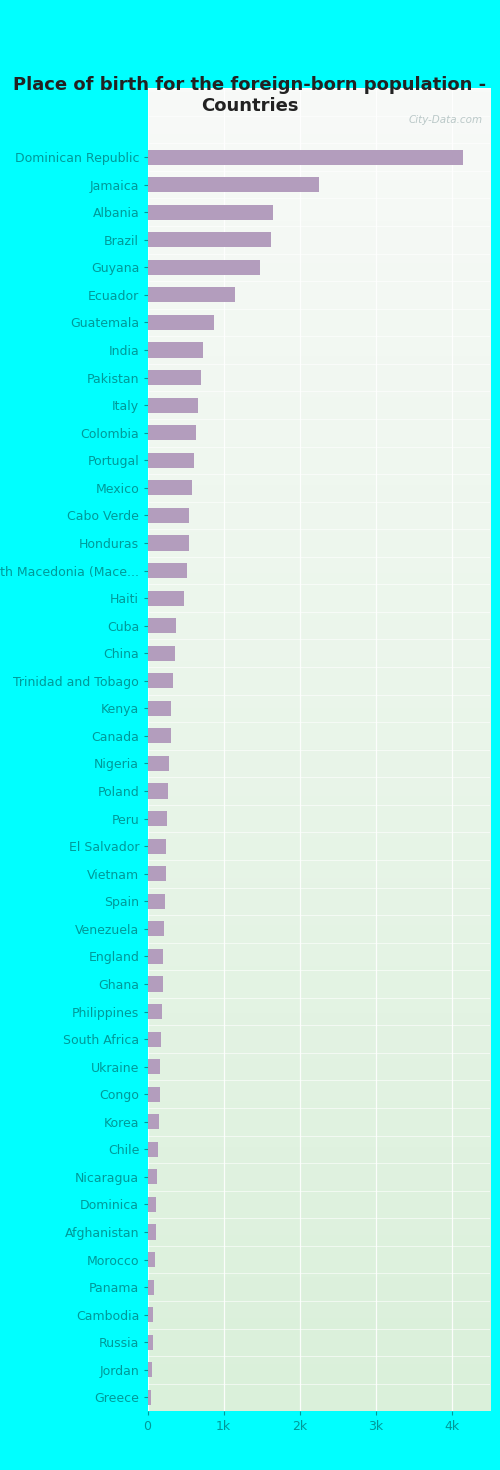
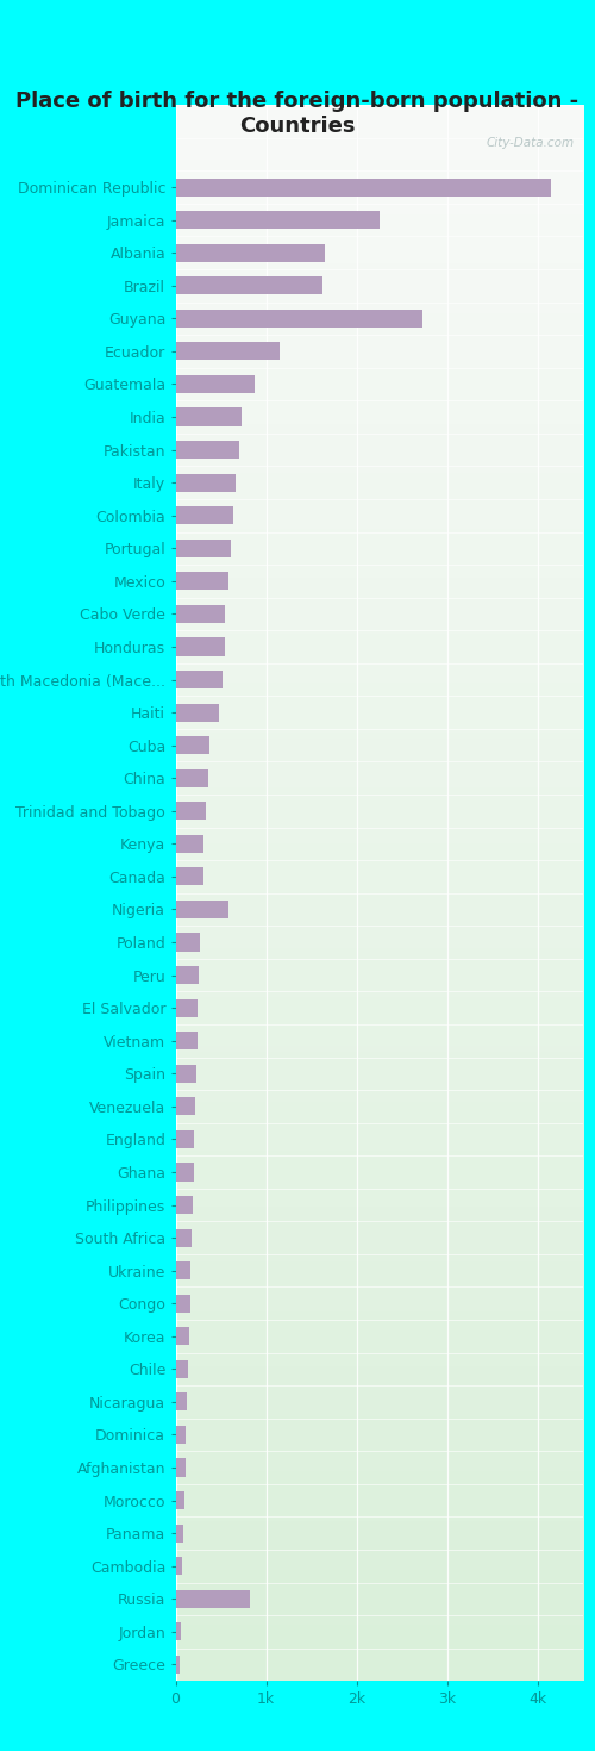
Guyana: 1.48k -> 2.72k
Nigeria: 0.29k -> 0.58k
Russia: 0.07k -> 0.82k
